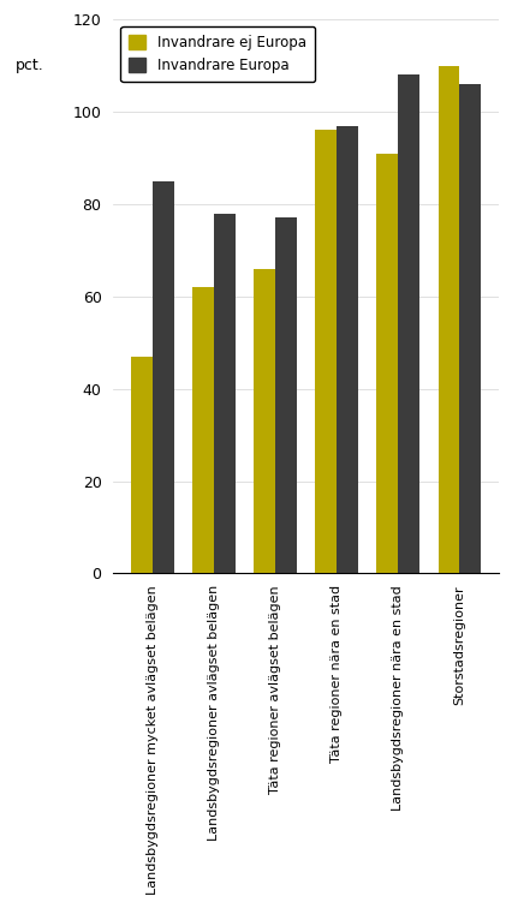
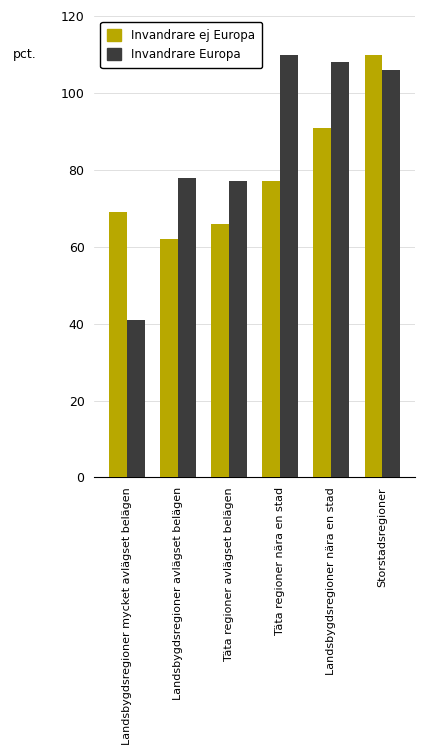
Invandrare ej Europa/Landsbygdsregioner mycket avlägset belägen: 47 -> 69
Invandrare Europa/Landsbygdsregioner mycket avlägset belägen: 85 -> 41
Invandrare ej Europa/Täta regioner nära en stad: 96 -> 77
Invandrare Europa/Täta regioner nära en stad: 97 -> 110
